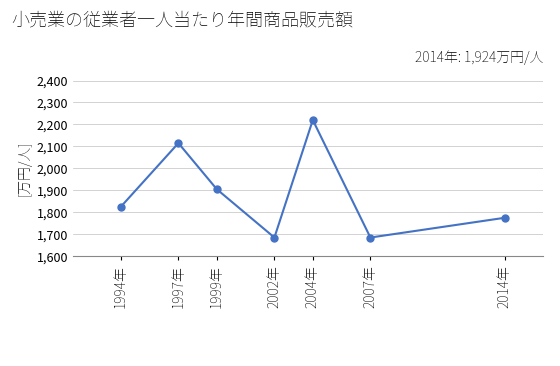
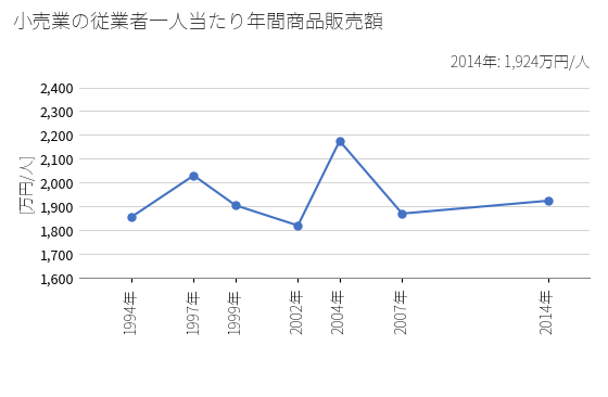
1994年: 1,825 -> 1,855
1997年: 2,115 -> 2,030
2002年: 1,685 -> 1,820
2004年: 2,220 -> 2,175
2007年: 1,685 -> 1,870
2014年: 1,775 -> 1,924
